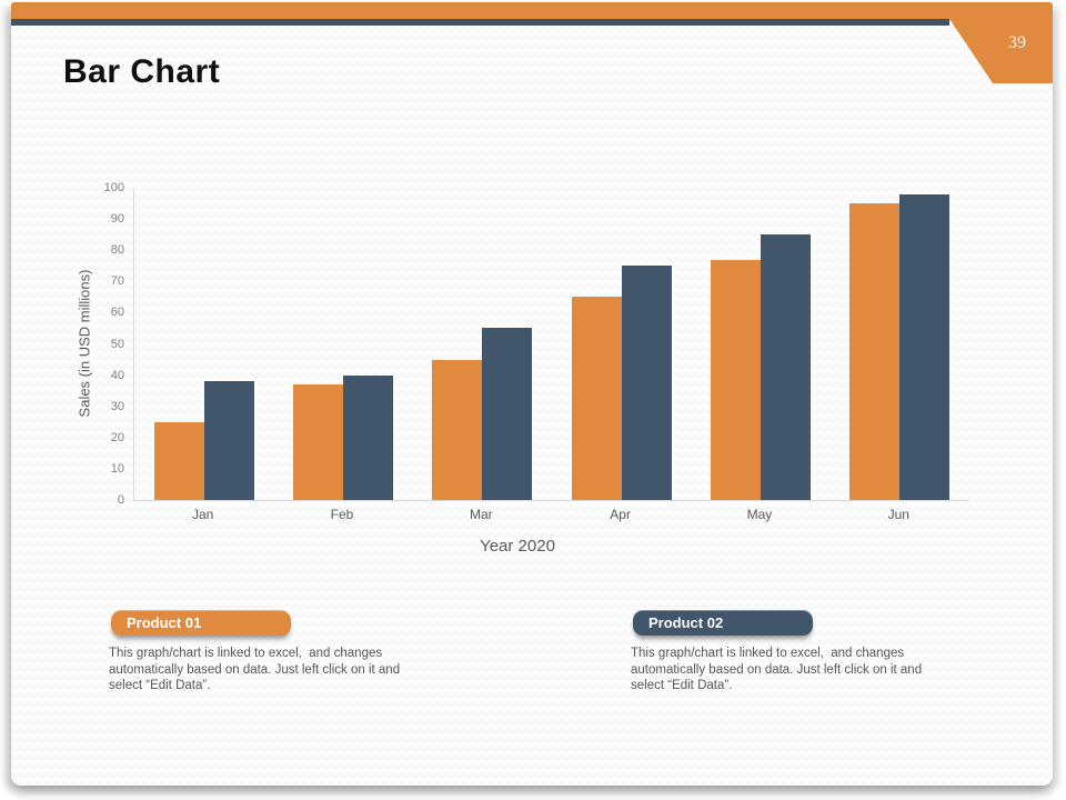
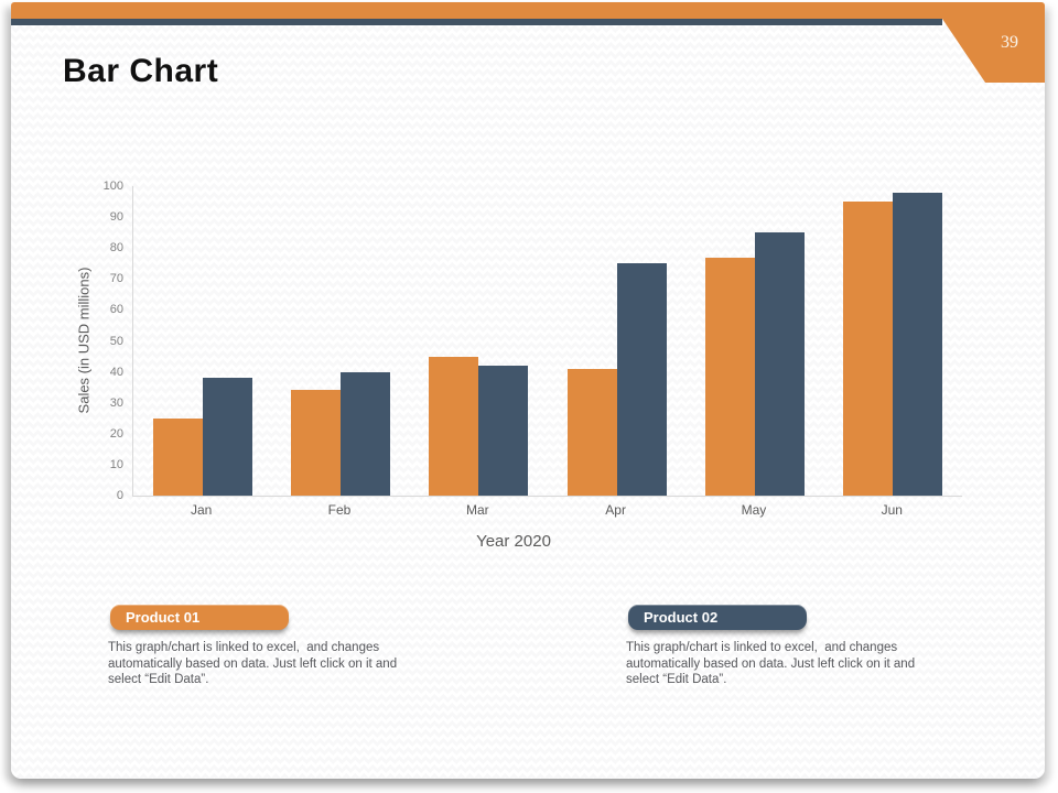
Product 01/Feb: 37 -> 34
Product 02/Mar: 55 -> 42
Product 01/Apr: 65 -> 41
